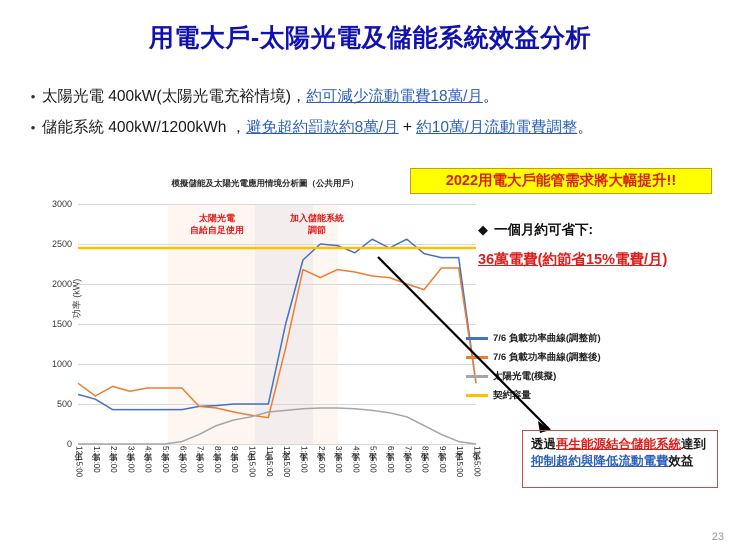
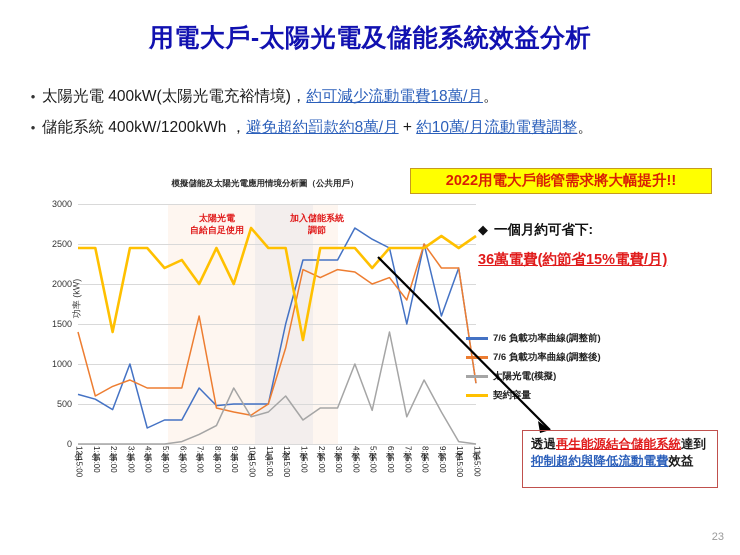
7/6 負載功率曲線(調整後)/上午12:15:00: 800 -> 1400
契約容量/上午2:15:00: 2400 -> 1400
7/6 負載功率曲線(調整前)/上午3:15:00: 400 -> 1000
7/6 負載功率曲線(調整後)/上午3:15:00: 700 -> 800
7/6 負載功率曲線(調整前)/上午4:15:00: 400 -> 200
7/6 負載功率曲線(調整前)/上午5:15:00: 400 -> 300
契約容量/上午5:15:00: 2400 -> 2200
7/6 負載功率曲線(調整前)/上午6:15:00: 400 -> 300
契約容量/上午6:15:00: 2400 -> 2300
7/6 負載功率曲線(調整前)/上午7:15:00: 500 -> 700
7/6 負載功率曲線(調整後)/上午7:15:00: 500 -> 1600
契約容量/上午7:15:00: 2400 -> 2000
太陽光電(模擬)/上午9:15:00: 300 -> 700
契約容量/上午9:15:00: 2400 -> 2000
契約容量/上午10:15:00: 2400 -> 2700
7/6 負載功率曲線(調整後)/上午11:15:00: 300 -> 500
太陽光電(模擬)/下午12:15:00: 400 -> 600
太陽光電(模擬)/下午1:15:00: 400 -> 300
契約容量/下午1:15:00: 2400 -> 1300
7/6 負載功率曲線(調整前)/下午2:15:00: 2500 -> 2300
7/6 負載功率曲線(調整前)/下午3:15:00: 2500 -> 2300
7/6 負載功率曲線(調整前)/下午4:15:00: 2400 -> 2700
太陽光電(模擬)/下午4:15:00: 400 -> 1000
7/6 負載功率曲線(調整後)/下午5:15:00: 2100 -> 2000
契約容量/下午5:15:00: 2400 -> 2200
太陽光電(模擬)/下午6:15:00: 400 -> 1400
7/6 負載功率曲線(調整前)/下午7:15:00: 2600 -> 1500
7/6 負載功率曲線(調整後)/下午7:15:00: 2000 -> 1800
7/6 負載功率曲線(調整前)/下午8:15:00: 2400 -> 2500
7/6 負載功率曲線(調整後)/下午8:15:00: 1900 -> 2500
太陽光電(模擬)/下午8:15:00: 200 -> 800
7/6 負載功率曲線(調整前)/下午9:15:00: 2300 -> 1600
太陽光電(模擬)/下午9:15:00: 100 -> 400
契約容量/下午9:15:00: 2400 -> 2600
7/6 負載功率曲線(調整前)/下午10:15:00: 2300 -> 2200
契約容量/下午11:15:00: 2400 -> 2600
